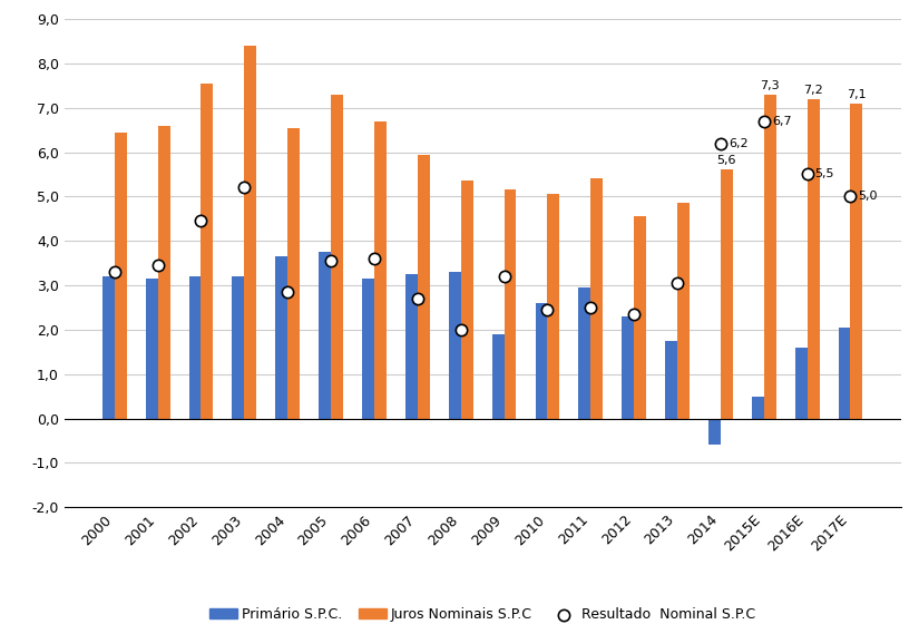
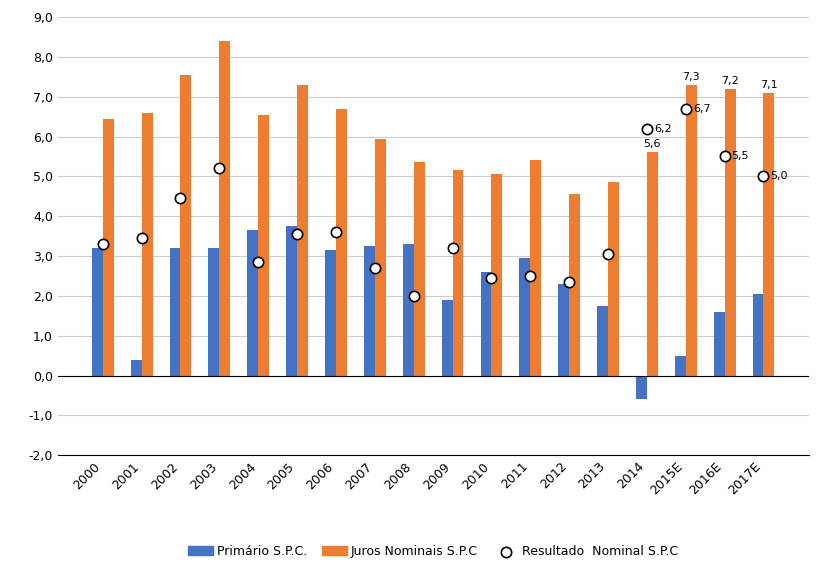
Primário S.P.C./2001: 3,15 -> 0,40
